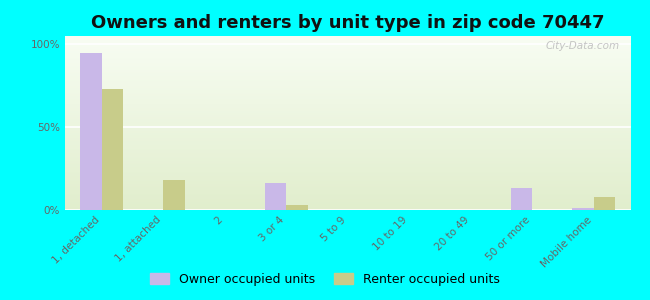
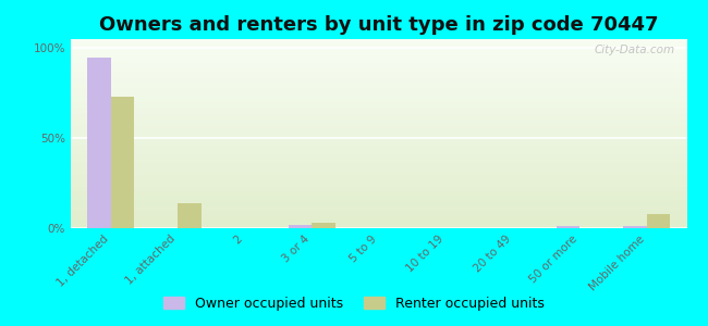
Renter occupied units/1, attached: 18% -> 14%
Owner occupied units/3 or 4: 16% -> 2%
Owner occupied units/50 or more: 13% -> 1%
